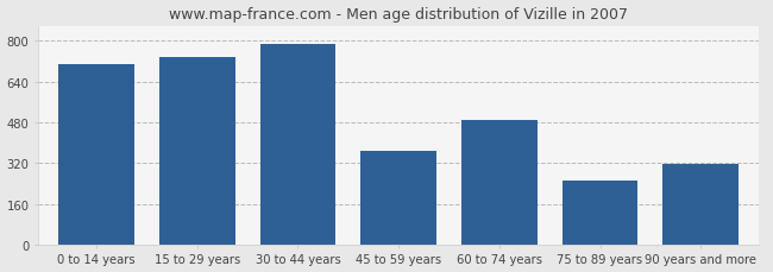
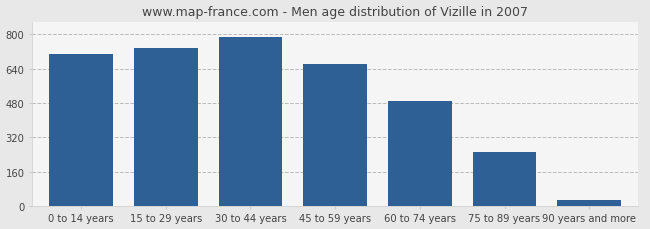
45 to 59 years: 370 -> 660
90 years and more: 315 -> 25
